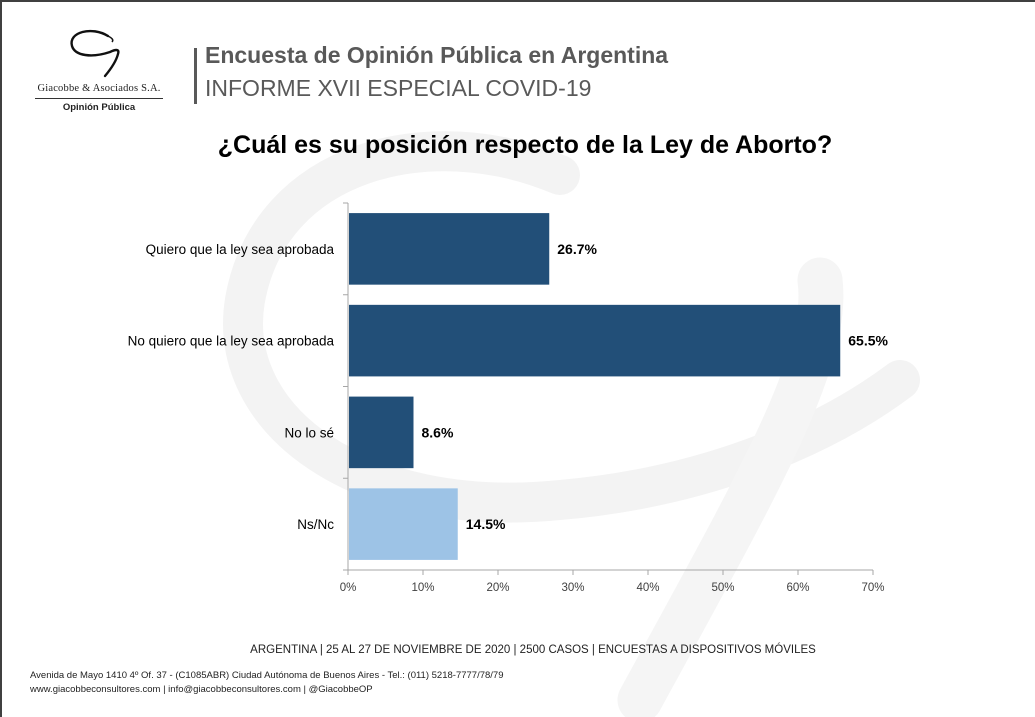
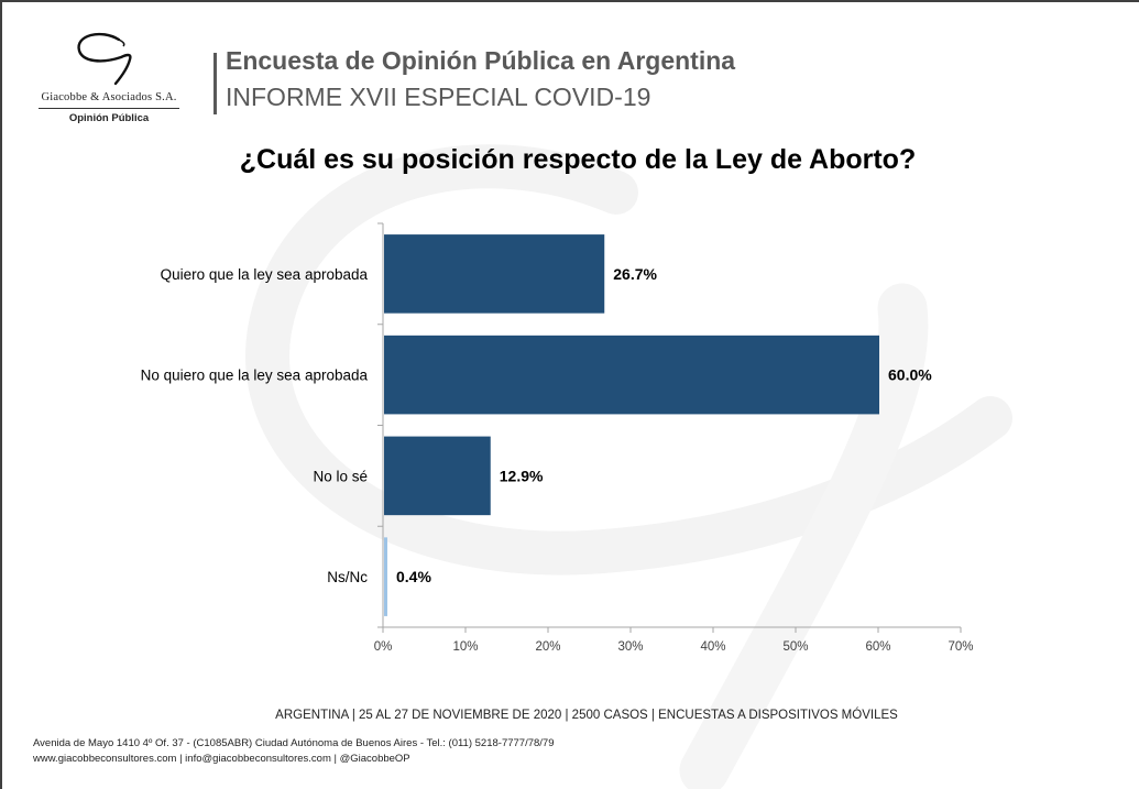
No quiero que la ley sea aprobada: 65.5% -> 60.0%
No lo sé: 8.6% -> 12.9%
Ns/Nc: 14.5% -> 0.4%
